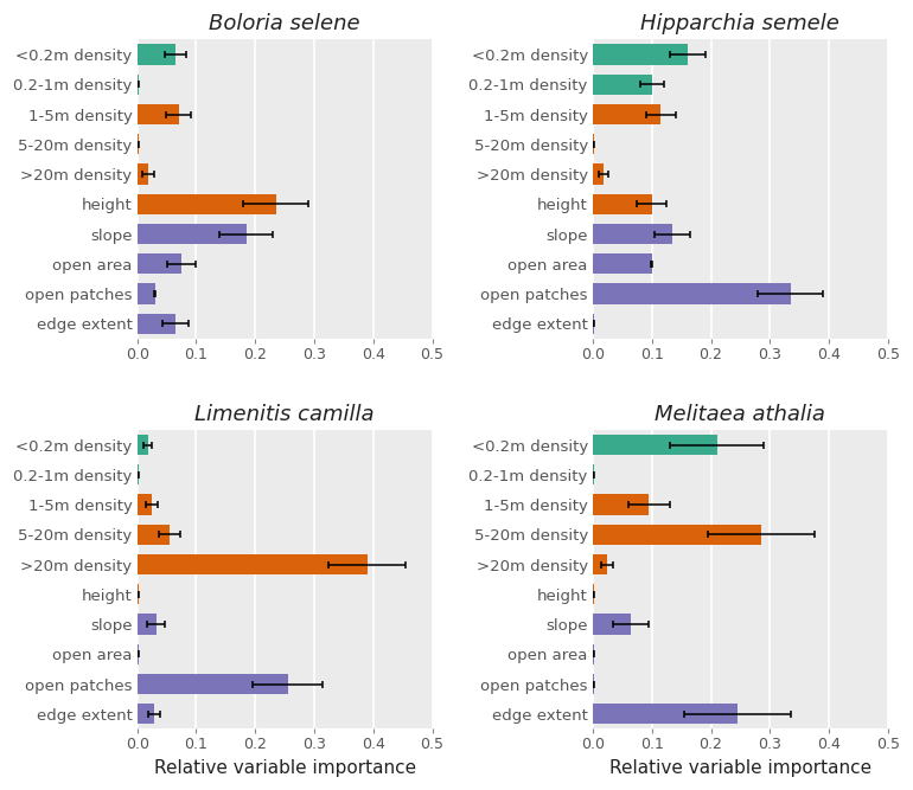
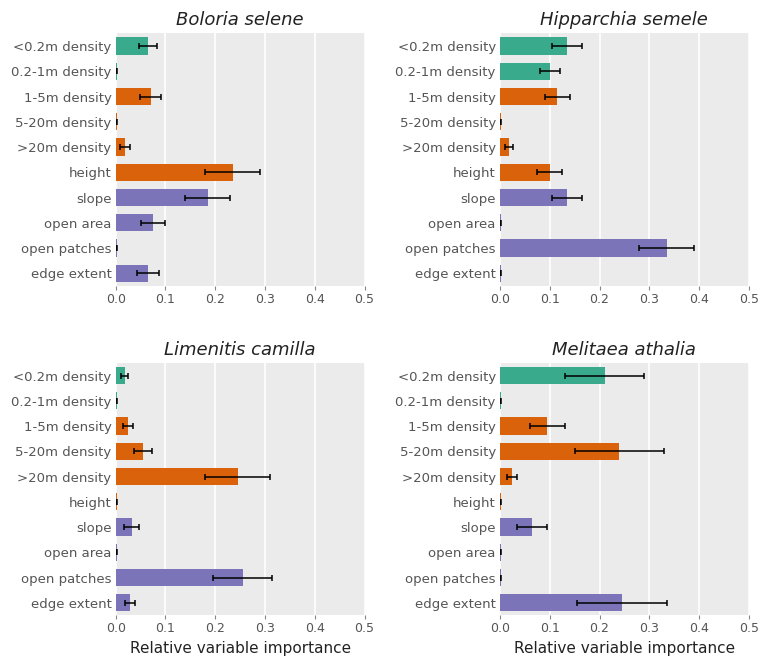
Boloria selene/open patches: 0.030 -> 0.002
Hipparchia semele/<0.2m density: 0.160 -> 0.135
Hipparchia semele/open area: 0.100 -> 0.002
Limenitis camilla/>20m density: 0.390 -> 0.245
Melitaea athalia/5-20m density: 0.285 -> 0.240
